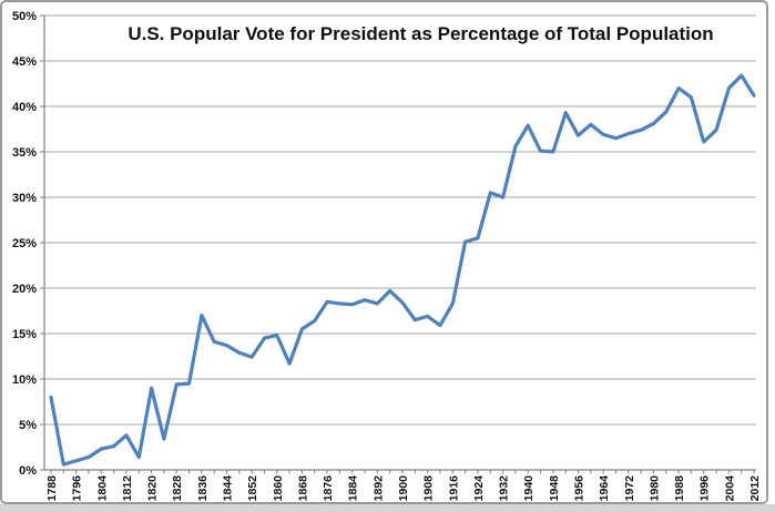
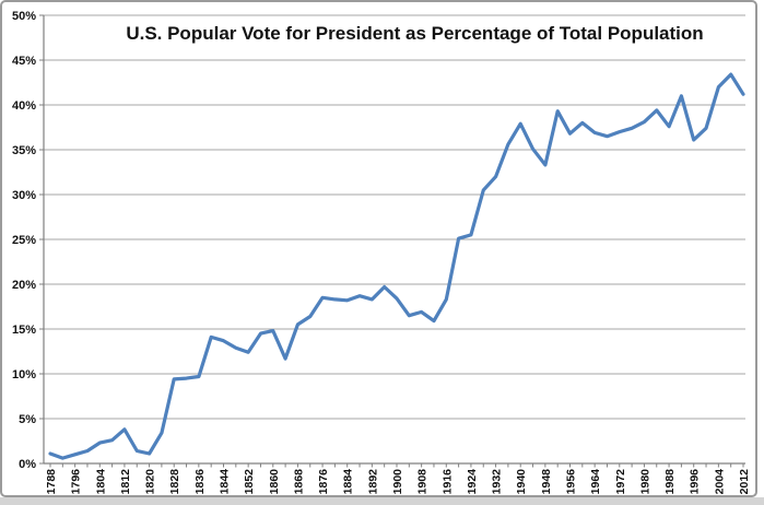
1788: 8% -> 1%
1820: 9% -> 1%
1836: 17% -> 10%
1932: 30% -> 32%
1948: 35% -> 33%
1988: 42% -> 38%
